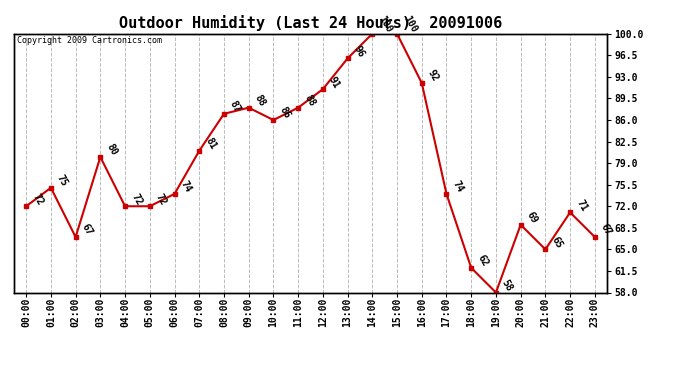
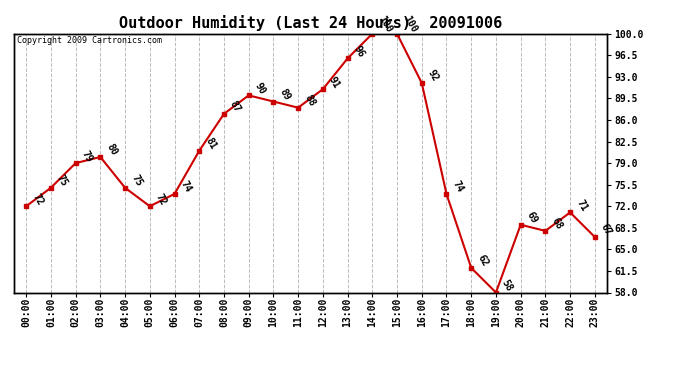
02:00: 67 -> 79
04:00: 72 -> 75
09:00: 88 -> 90
10:00: 86 -> 89
21:00: 65 -> 68
